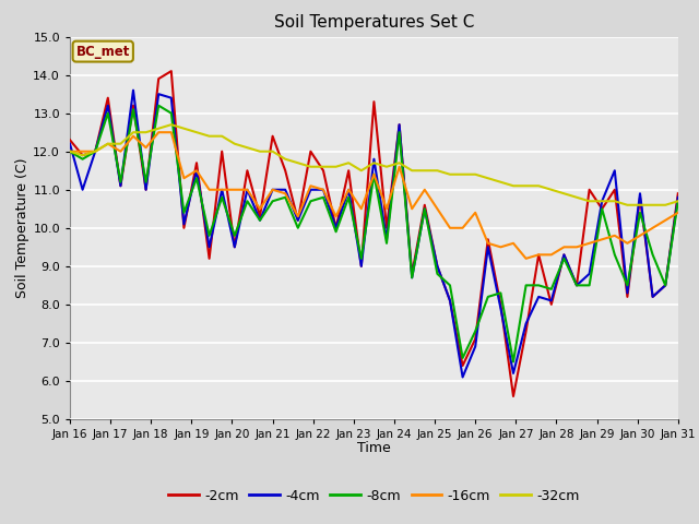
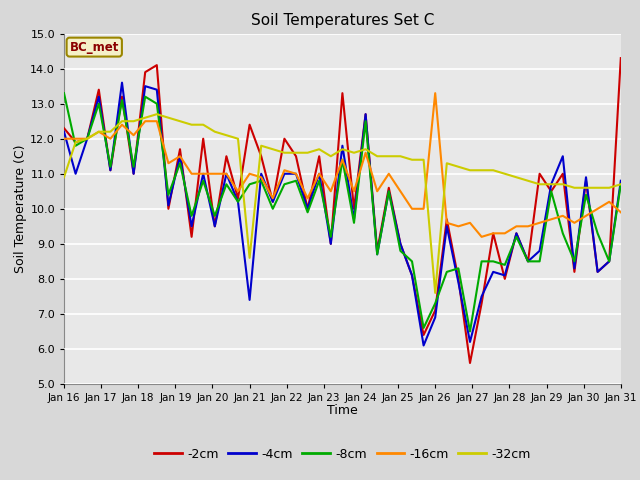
-8cm/Jan 16: 12.0 -> 13.3
-32cm/Jan 16: 12.0 -> 10.9
-4cm/Jan 21: 11.0 -> 7.4
-32cm/Jan 21: 12.0 -> 8.6
-16cm/Jan 26: 10.4 -> 13.3
-32cm/Jan 26: 11.4 -> 7.6
-2cm/Jan 31: 10.9 -> 14.3
-16cm/Jan 31: 10.4 -> 9.9
